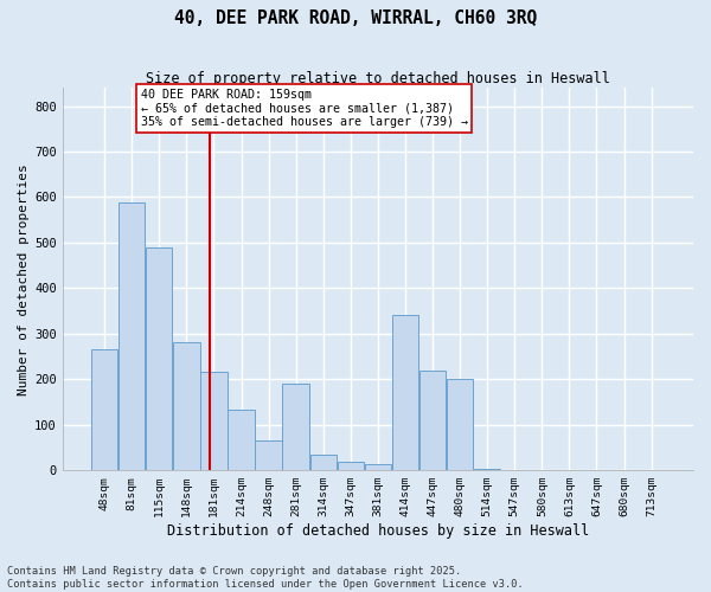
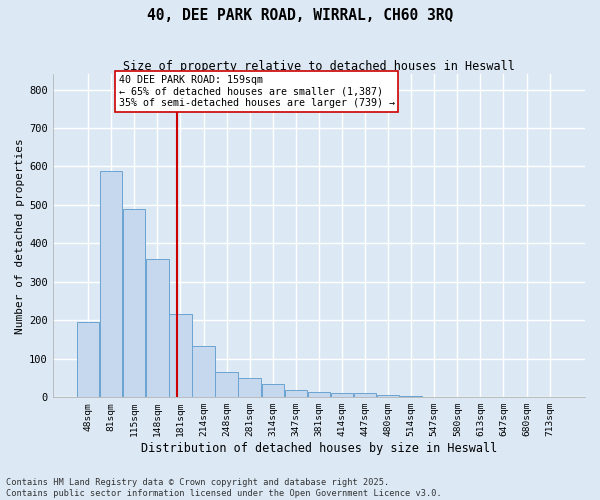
48sqm: 265 -> 196
148sqm: 280 -> 358
281sqm: 190 -> 50
414sqm: 340 -> 11
447sqm: 220 -> 11
480sqm: 200 -> 6
